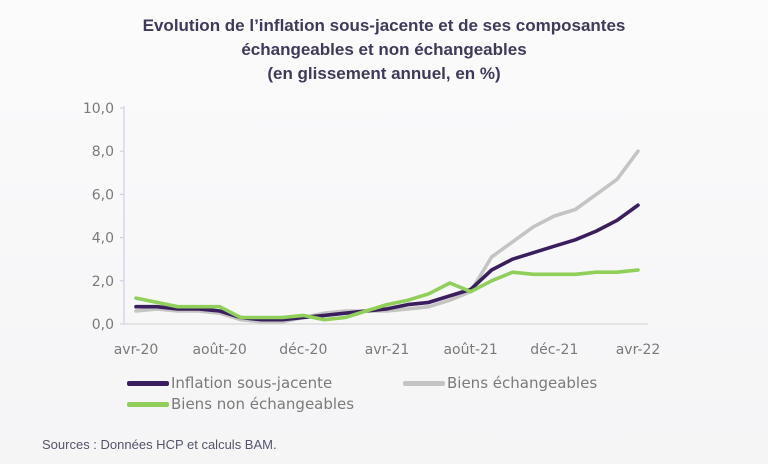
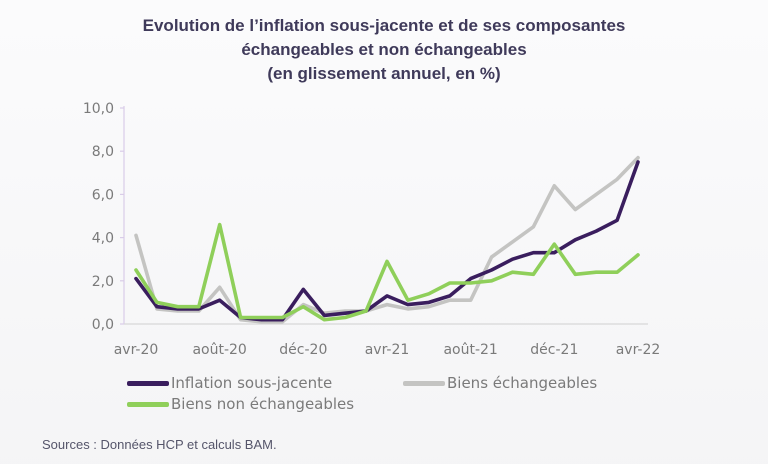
Inflation sous-jacente/avr-20: 0,8 -> 2,1
Biens échangeables/avr-20: 0,6 -> 4,1
Biens non échangeables/avr-20: 1,2 -> 2,5
Inflation sous-jacente/août-20: 0,6 -> 1,1
Biens échangeables/août-20: 0,5 -> 1,7
Biens non échangeables/août-20: 0,8 -> 4,6
Inflation sous-jacente/déc-20: 0,3 -> 1,6
Biens échangeables/déc-20: 0,3 -> 0,9
Biens non échangeables/déc-20: 0,4 -> 0,8
Inflation sous-jacente/avr-21: 0,7 -> 1,3
Biens échangeables/avr-21: 0,6 -> 0,9
Biens non échangeables/avr-21: 0,9 -> 2,9
Inflation sous-jacente/août-21: 1,6 -> 2,1
Biens échangeables/août-21: 1,5 -> 1,1
Biens non échangeables/août-21: 1,5 -> 1,9
Inflation sous-jacente/déc-21: 3,6 -> 3,3
Biens échangeables/déc-21: 5,0 -> 6,4
Biens non échangeables/déc-21: 2,3 -> 3,7
Inflation sous-jacente/avr-22: 5,5 -> 7,5
Biens échangeables/avr-22: 8,0 -> 7,7
Biens non échangeables/avr-22: 2,5 -> 3,2
